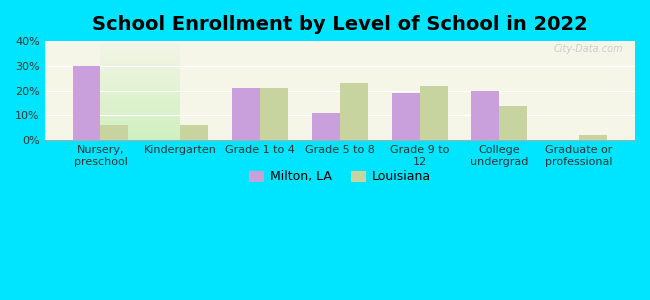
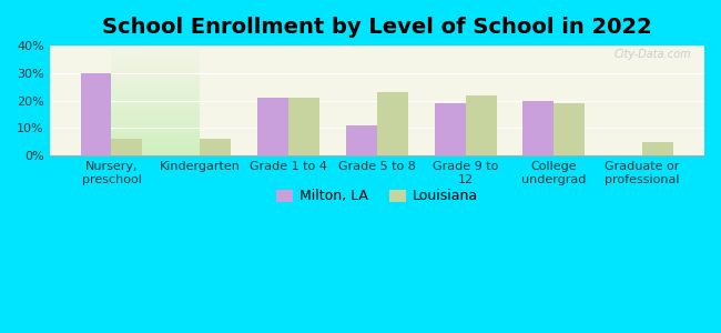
Louisiana/College undergrad: 14% -> 19%
Louisiana/Graduate or professional: 2% -> 5%
